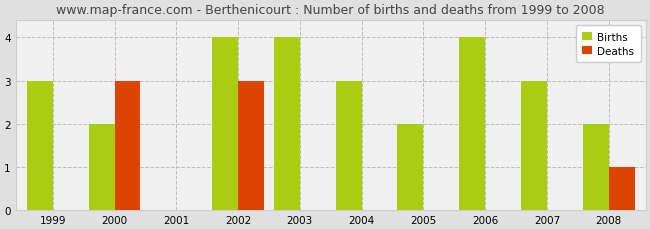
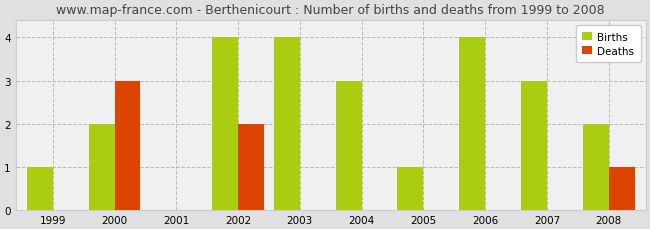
Births/1999: 3 -> 1
Deaths/2002: 3 -> 2
Births/2005: 2 -> 1
